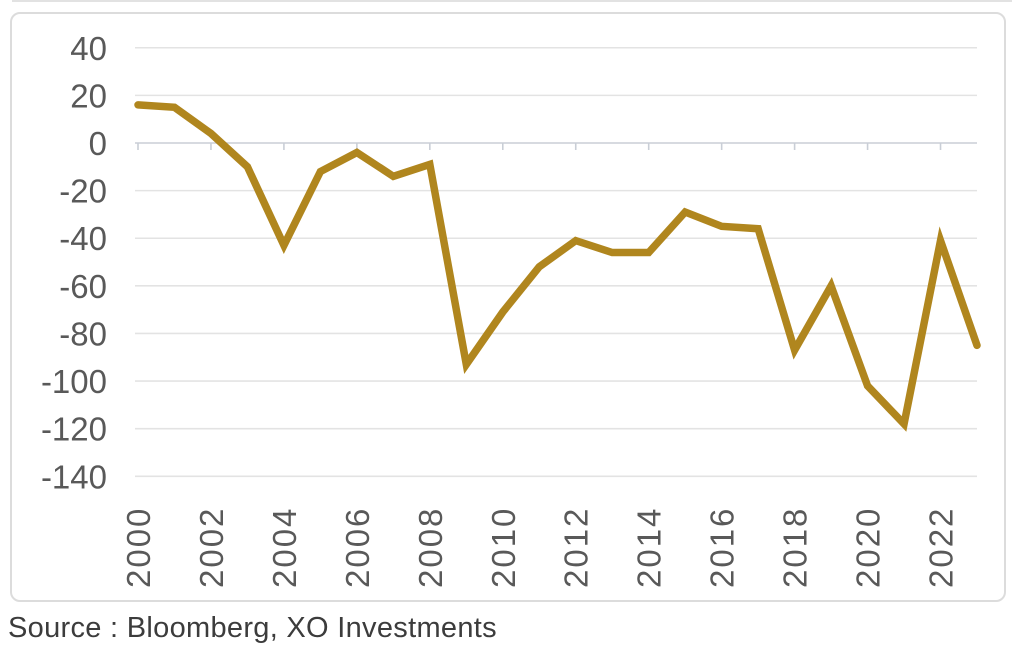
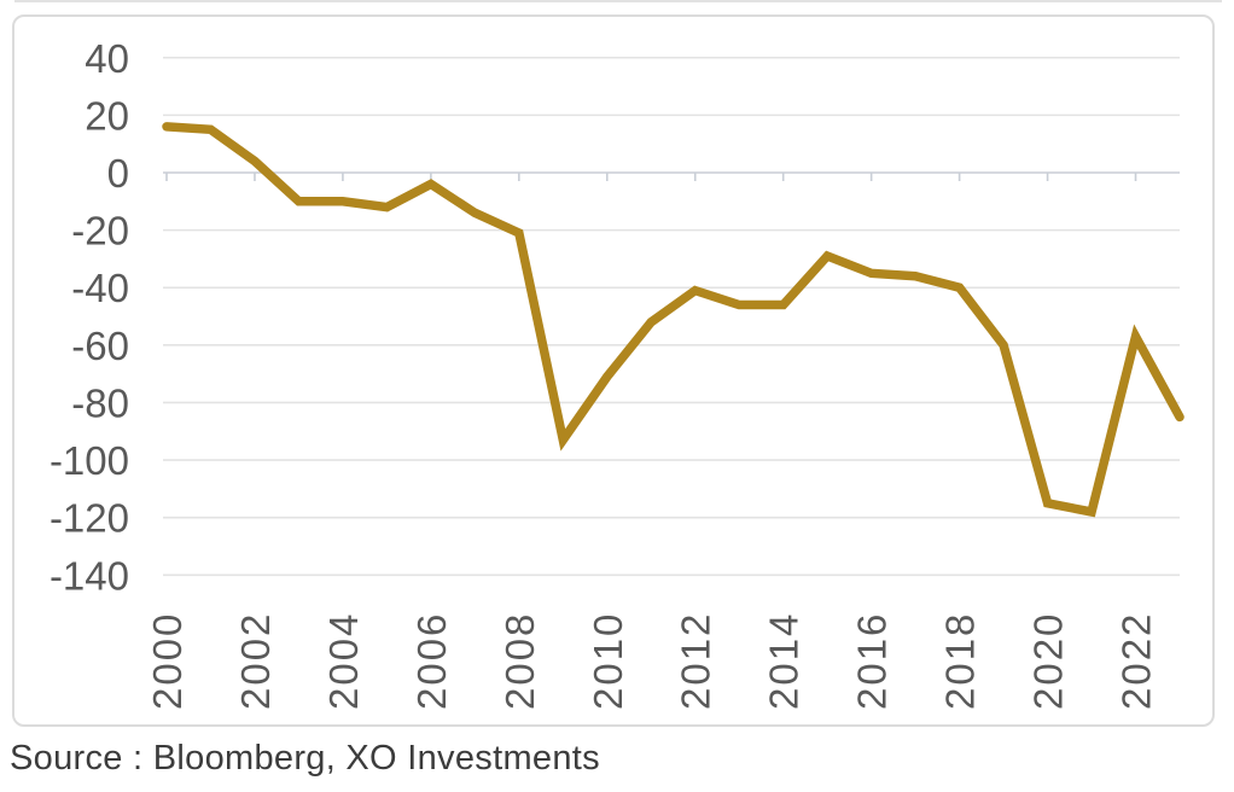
2004: -43 -> -10
2008: -9 -> -21
2018: -87 -> -40
2020: -102 -> -115
2022: -41 -> -57
